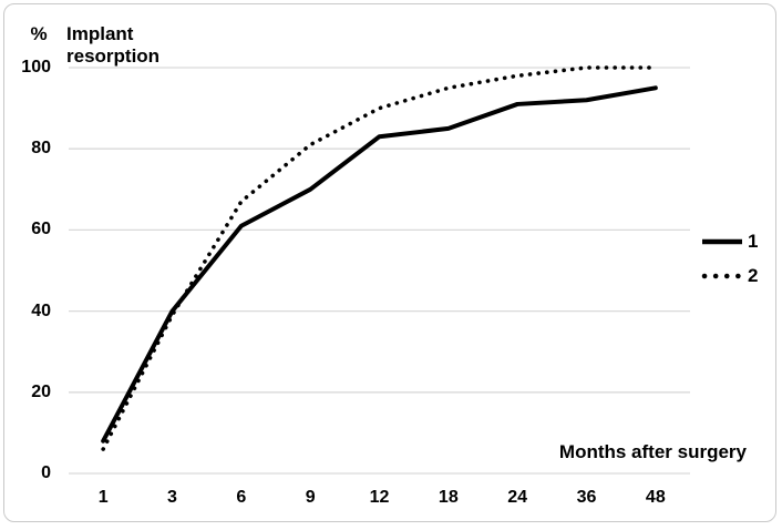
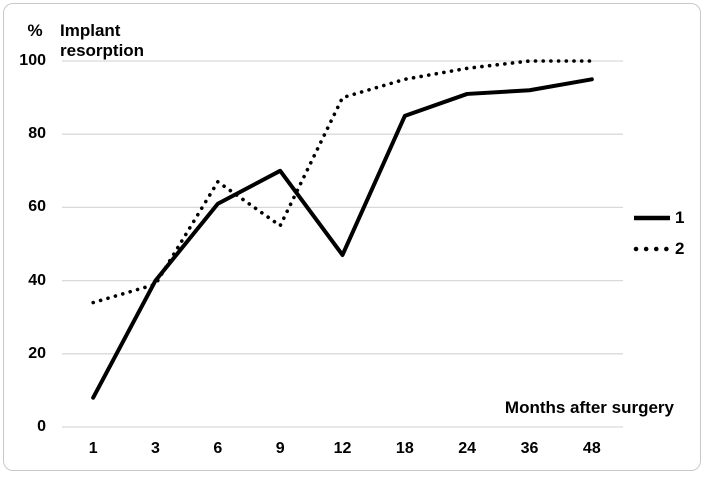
2/1: 6 -> 34
2/9: 81 -> 55
1/12: 83 -> 47
